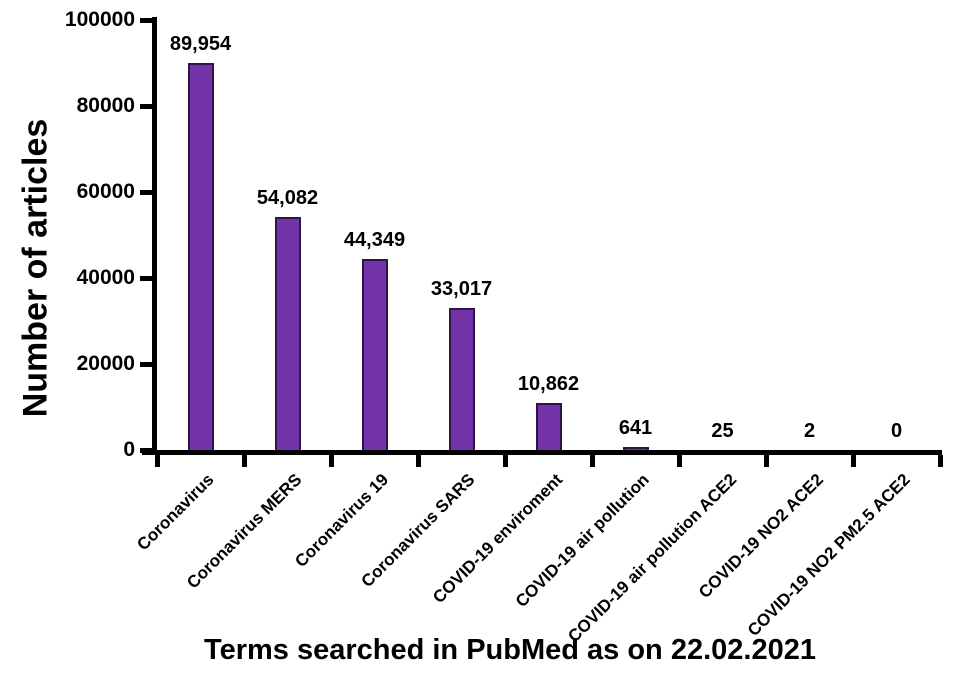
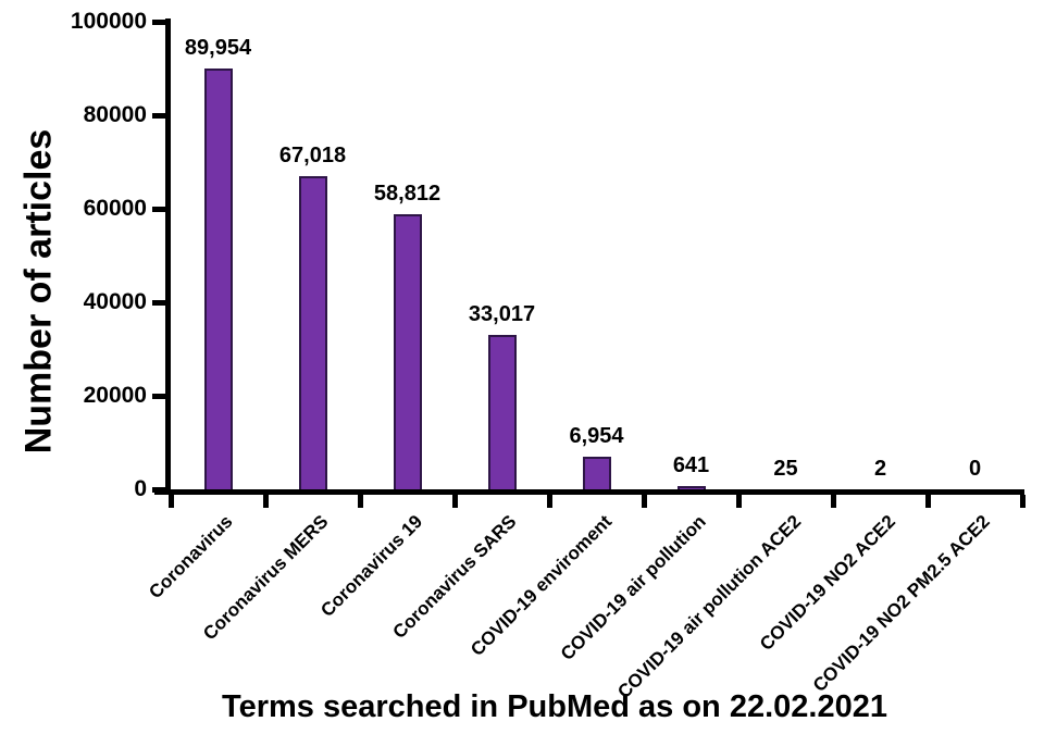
Coronavirus MERS: 54,082 -> 67,018
Coronavirus 19: 44,349 -> 58,812
COVID-19 enviroment: 10,862 -> 6,954
